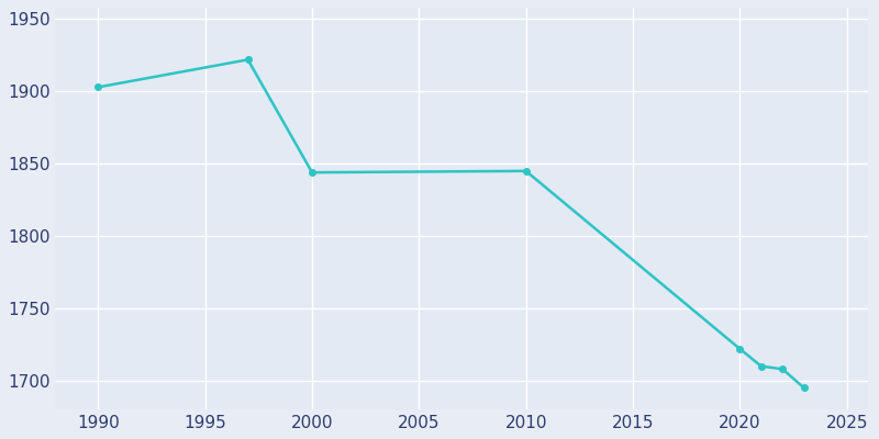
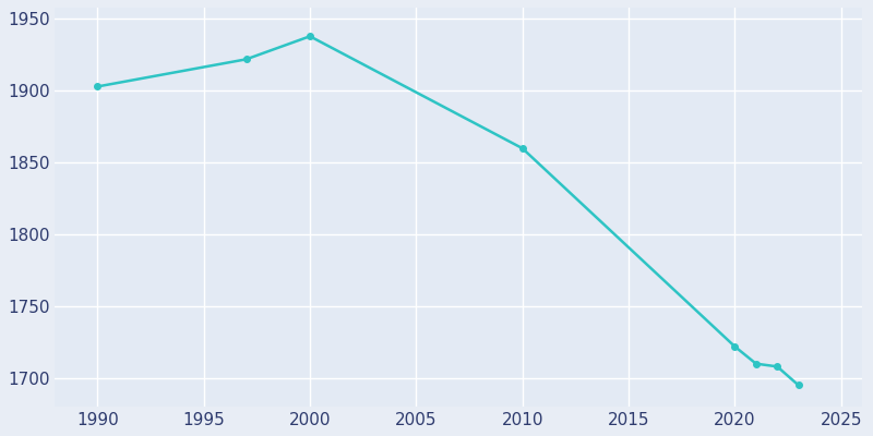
2000: 1844 -> 1938
2010: 1845 -> 1860
